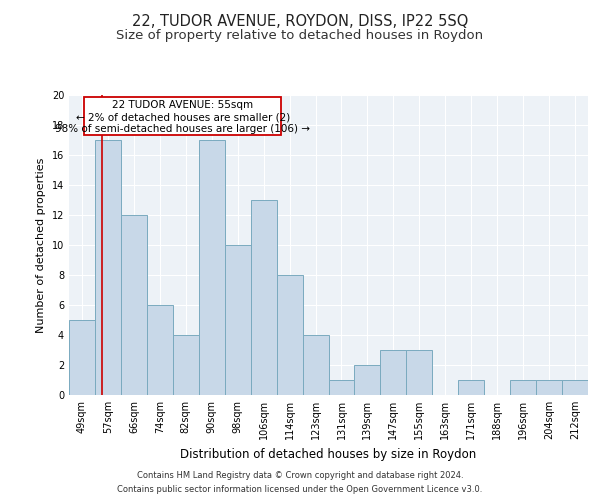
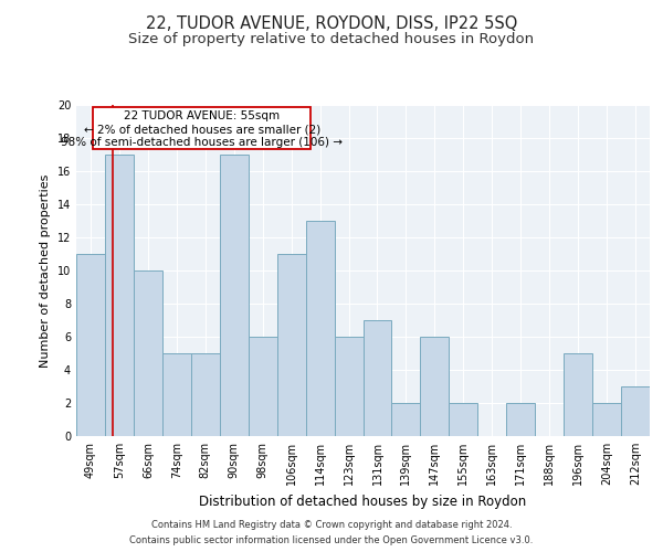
49sqm: 5 -> 11
66sqm: 12 -> 10
74sqm: 6 -> 5
82sqm: 4 -> 5
98sqm: 10 -> 6
106sqm: 13 -> 11
114sqm: 8 -> 13
123sqm: 4 -> 6
131sqm: 1 -> 7
147sqm: 3 -> 6
155sqm: 3 -> 2
171sqm: 1 -> 2
196sqm: 1 -> 5
204sqm: 1 -> 2
212sqm: 1 -> 3
